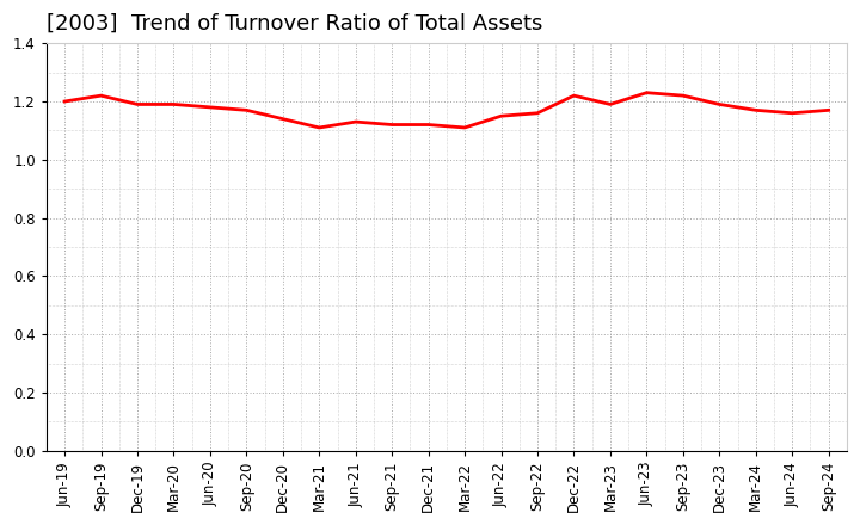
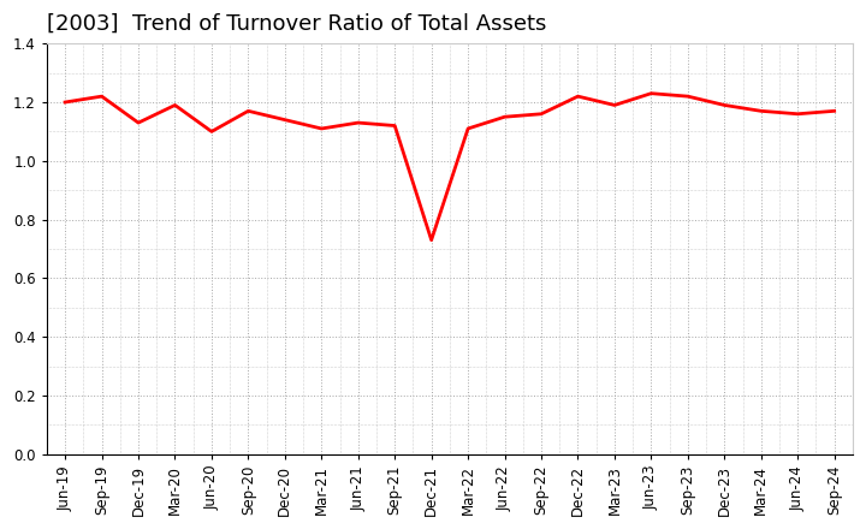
Dec-19: 1.19 -> 1.13
Jun-20: 1.18 -> 1.10
Dec-21: 1.12 -> 0.73
